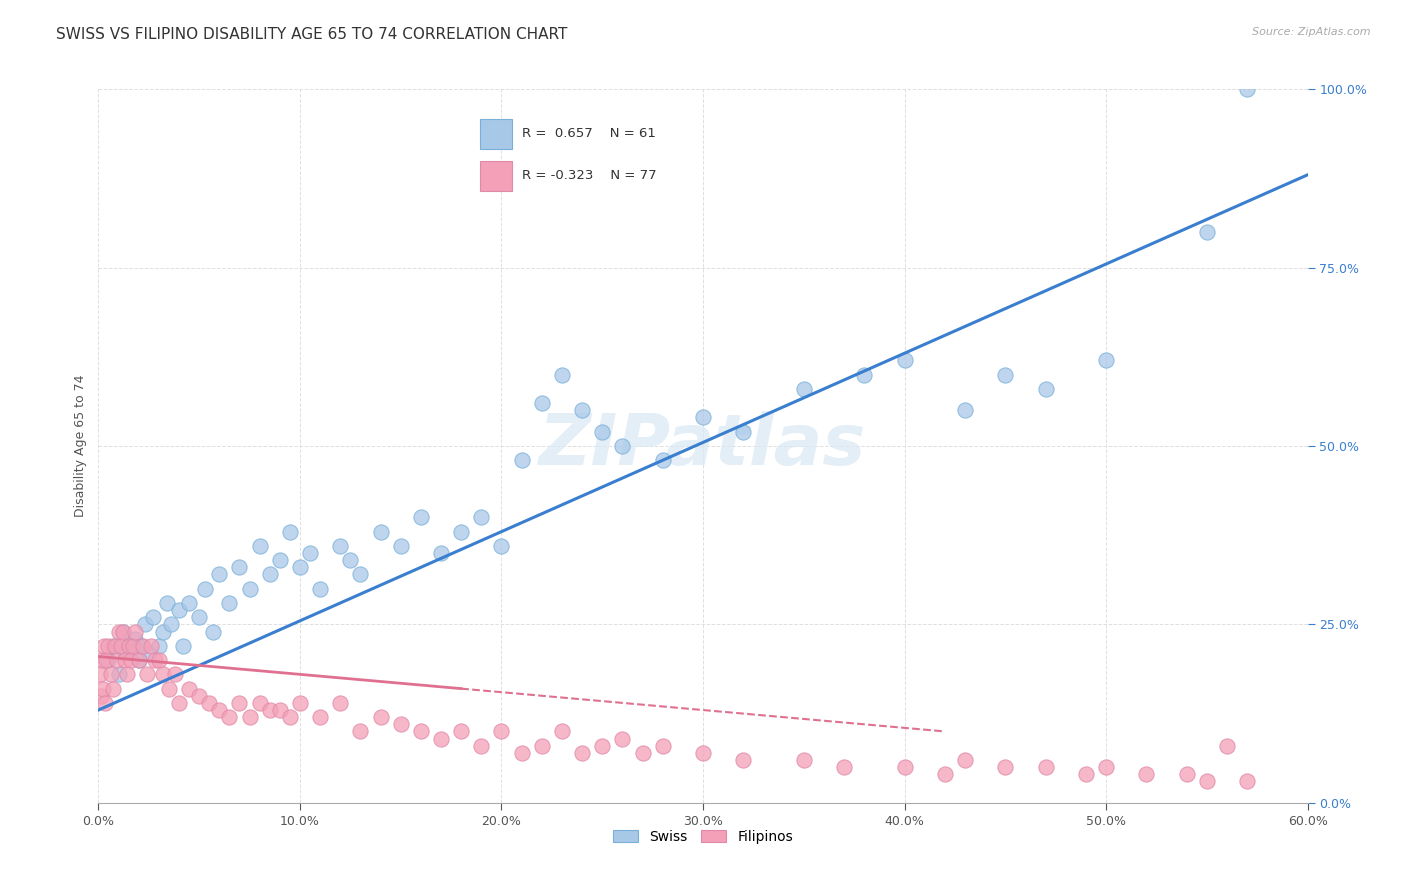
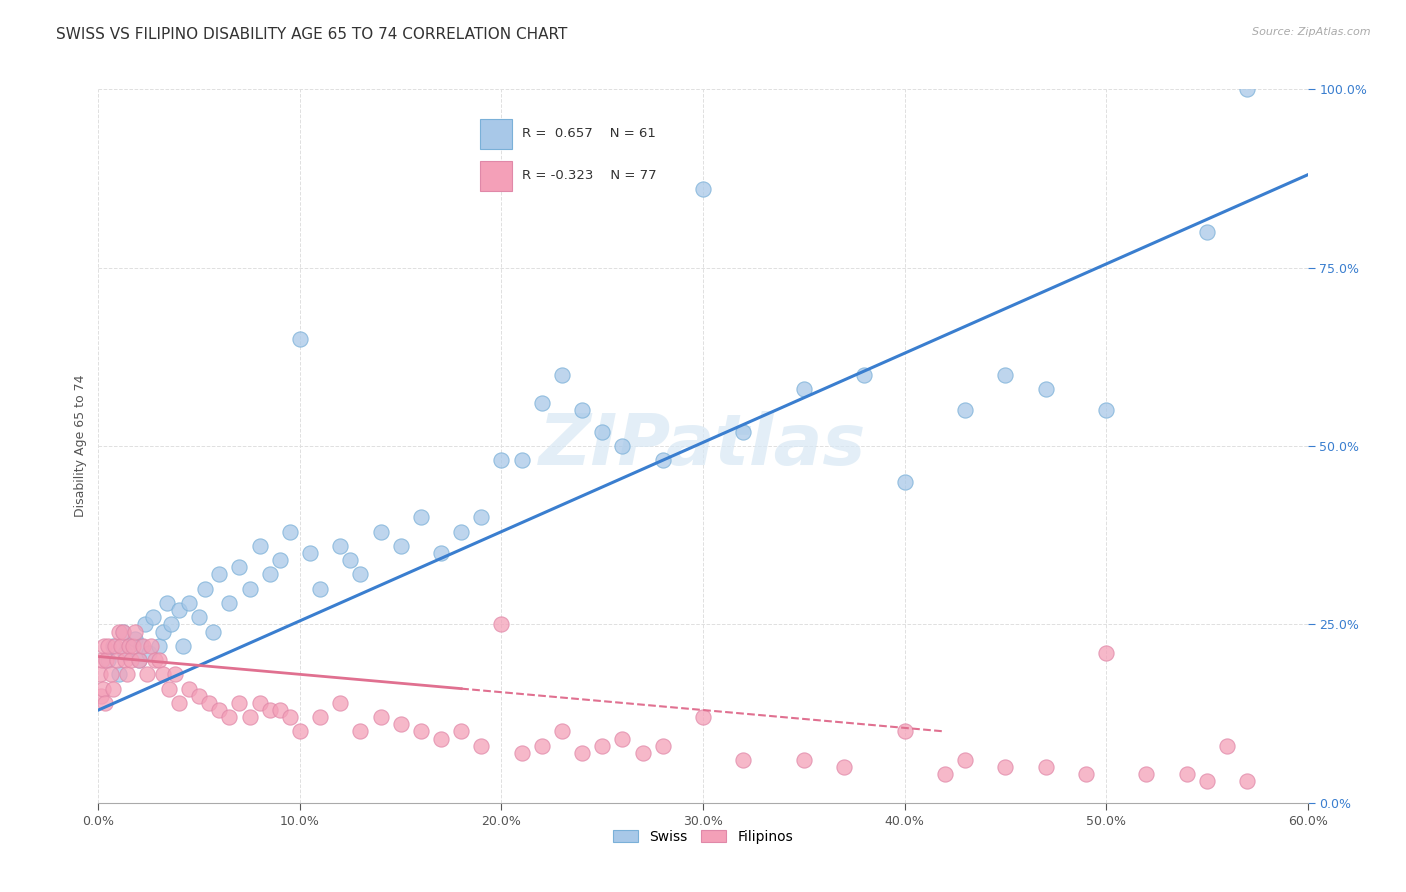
Swiss/10.0%: 33% -> 65%
Filipinos/10.0%: 14% -> 10%
Swiss/20.0%: 36% -> 48%
Filipinos/20.0%: 10% -> 25%
Swiss/30.0%: 54% -> 86%
Filipinos/30.0%: 7% -> 12%
Swiss/40.0%: 62% -> 45%
Filipinos/40.0%: 5% -> 10%
Swiss/50.0%: 62% -> 55%
Filipinos/50.0%: 5% -> 21%
